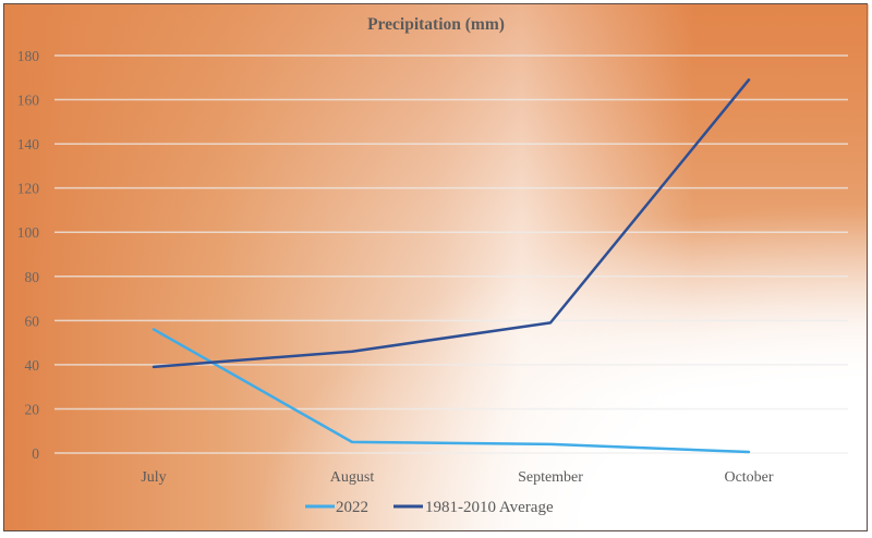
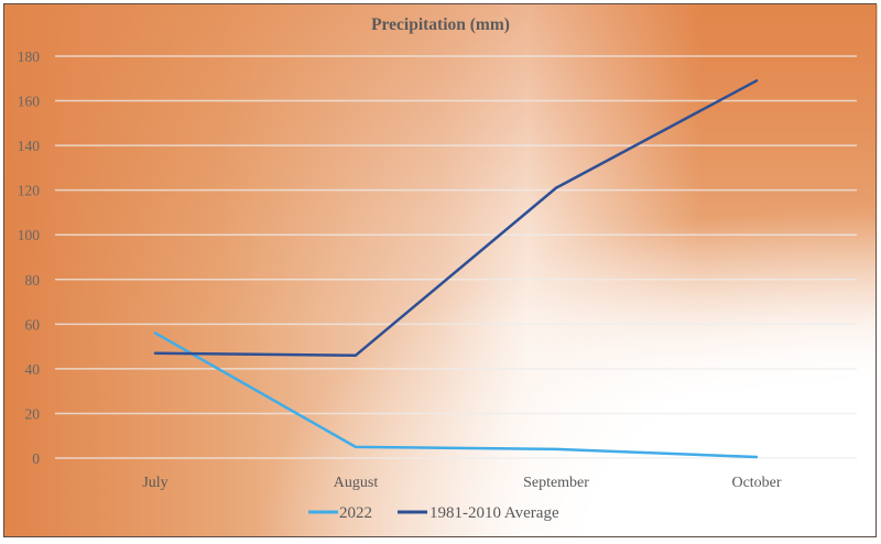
1981-2010 Average/July: 39 -> 47
1981-2010 Average/September: 59 -> 121
